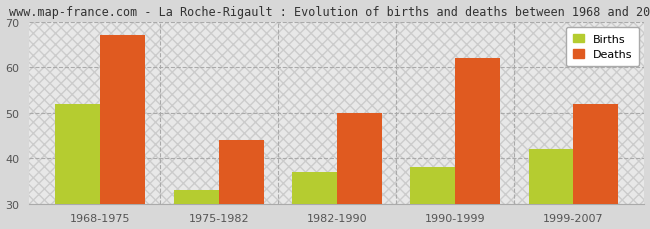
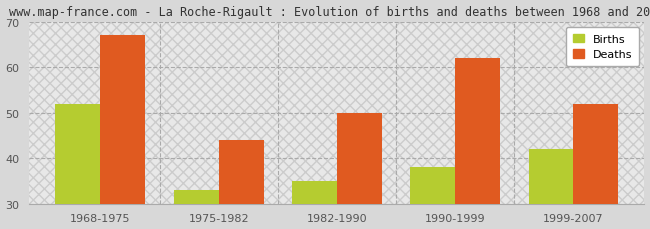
Births/1982-1990: 37 -> 35
